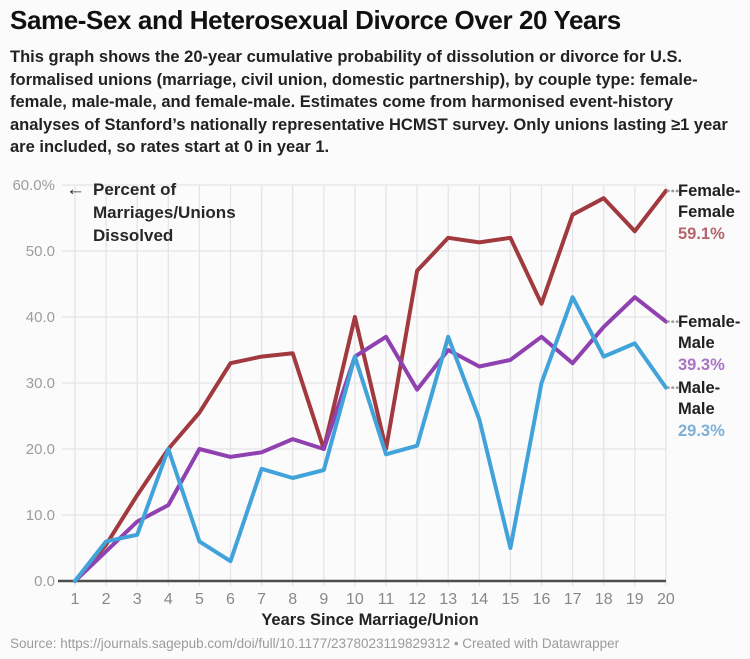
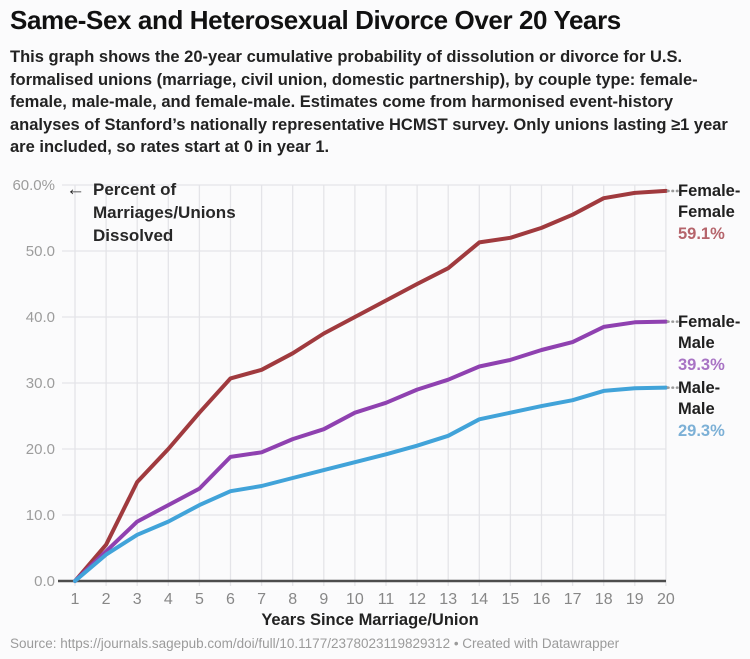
Male-Male/2: 6% -> 4%
Female-Female/3: 13% -> 15%
Male-Male/4: 20% -> 9%
Female-Male/5: 20% -> 14%
Male-Male/5: 6% -> 12%
Female-Female/6: 33% -> 31%
Male-Male/6: 3% -> 14%
Female-Female/7: 34% -> 32%
Male-Male/7: 17% -> 14%
Female-Female/9: 20% -> 38%
Female-Male/9: 20% -> 23%
Female-Male/10: 34% -> 26%
Male-Male/10: 34% -> 18%
Female-Female/11: 20% -> 42%
Female-Male/11: 37% -> 27%
Female-Female/12: 47% -> 45%
Female-Female/13: 52% -> 47%
Female-Male/13: 35% -> 30%
Male-Male/13: 37% -> 22%
Male-Male/15: 5% -> 26%
Female-Female/16: 42% -> 54%
Female-Male/16: 37% -> 35%
Male-Male/16: 30% -> 26%
Female-Male/17: 33% -> 36%
Male-Male/17: 43% -> 27%
Male-Male/18: 34% -> 29%
Female-Female/19: 53% -> 59%
Female-Male/19: 43% -> 39%
Male-Male/19: 36% -> 29%
